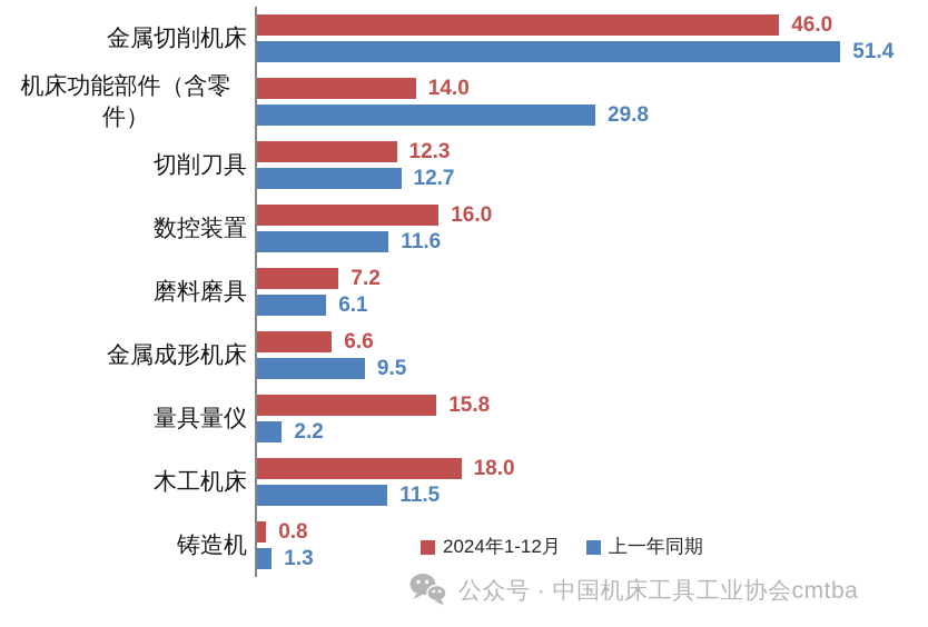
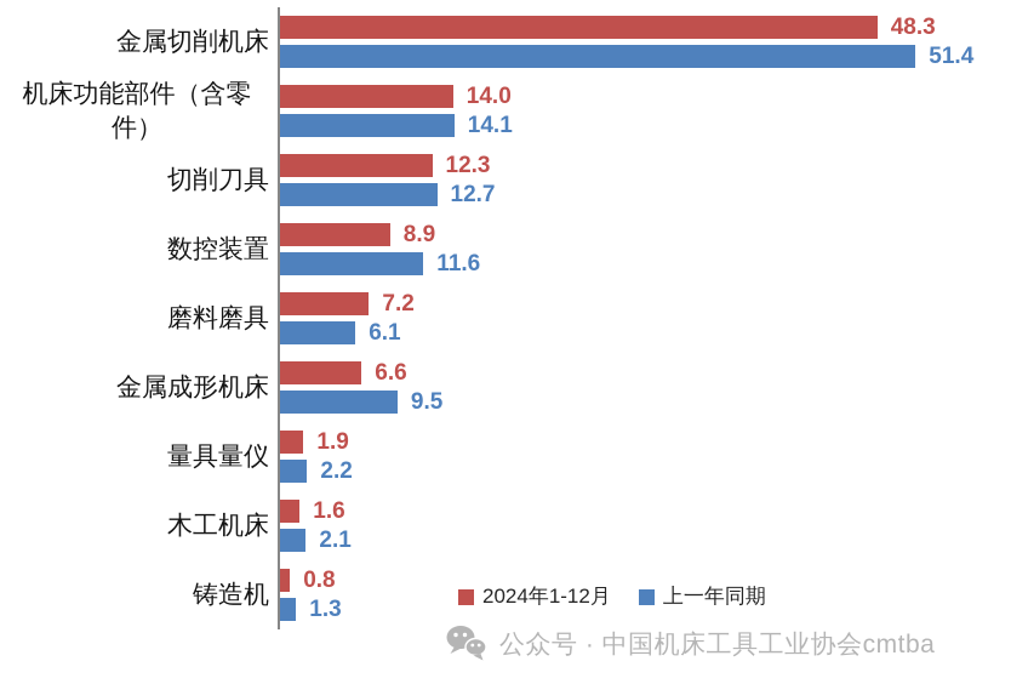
2024年1-12月/金属切削机床: 46.0 -> 48.3
上一年同期/机床功能部件（含零件）: 29.8 -> 14.1
2024年1-12月/数控装置: 16.0 -> 8.9
2024年1-12月/量具量仪: 15.8 -> 1.9
2024年1-12月/木工机床: 18.0 -> 1.6
上一年同期/木工机床: 11.5 -> 2.1
